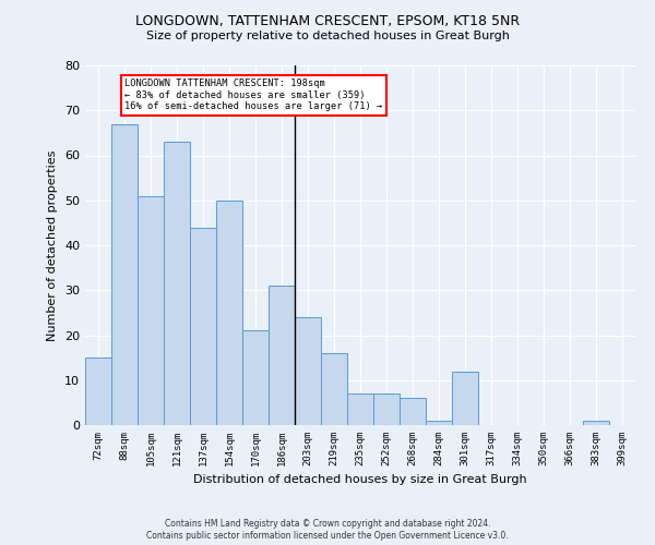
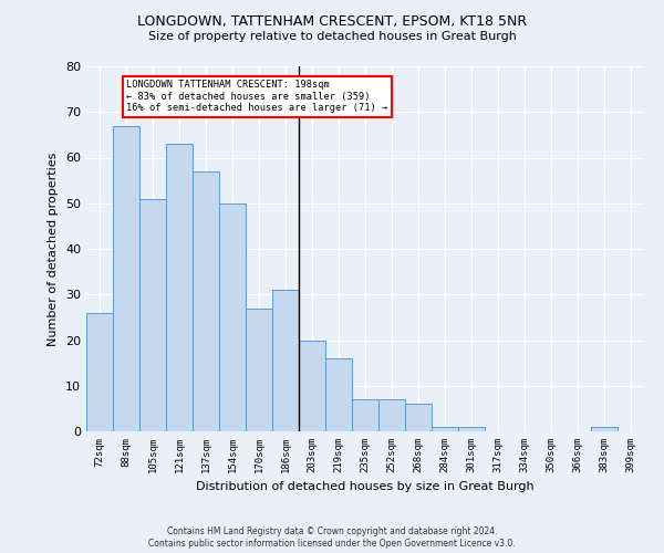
72sqm: 15 -> 26
137sqm: 44 -> 57
170sqm: 21 -> 27
203sqm: 24 -> 20
301sqm: 12 -> 1
